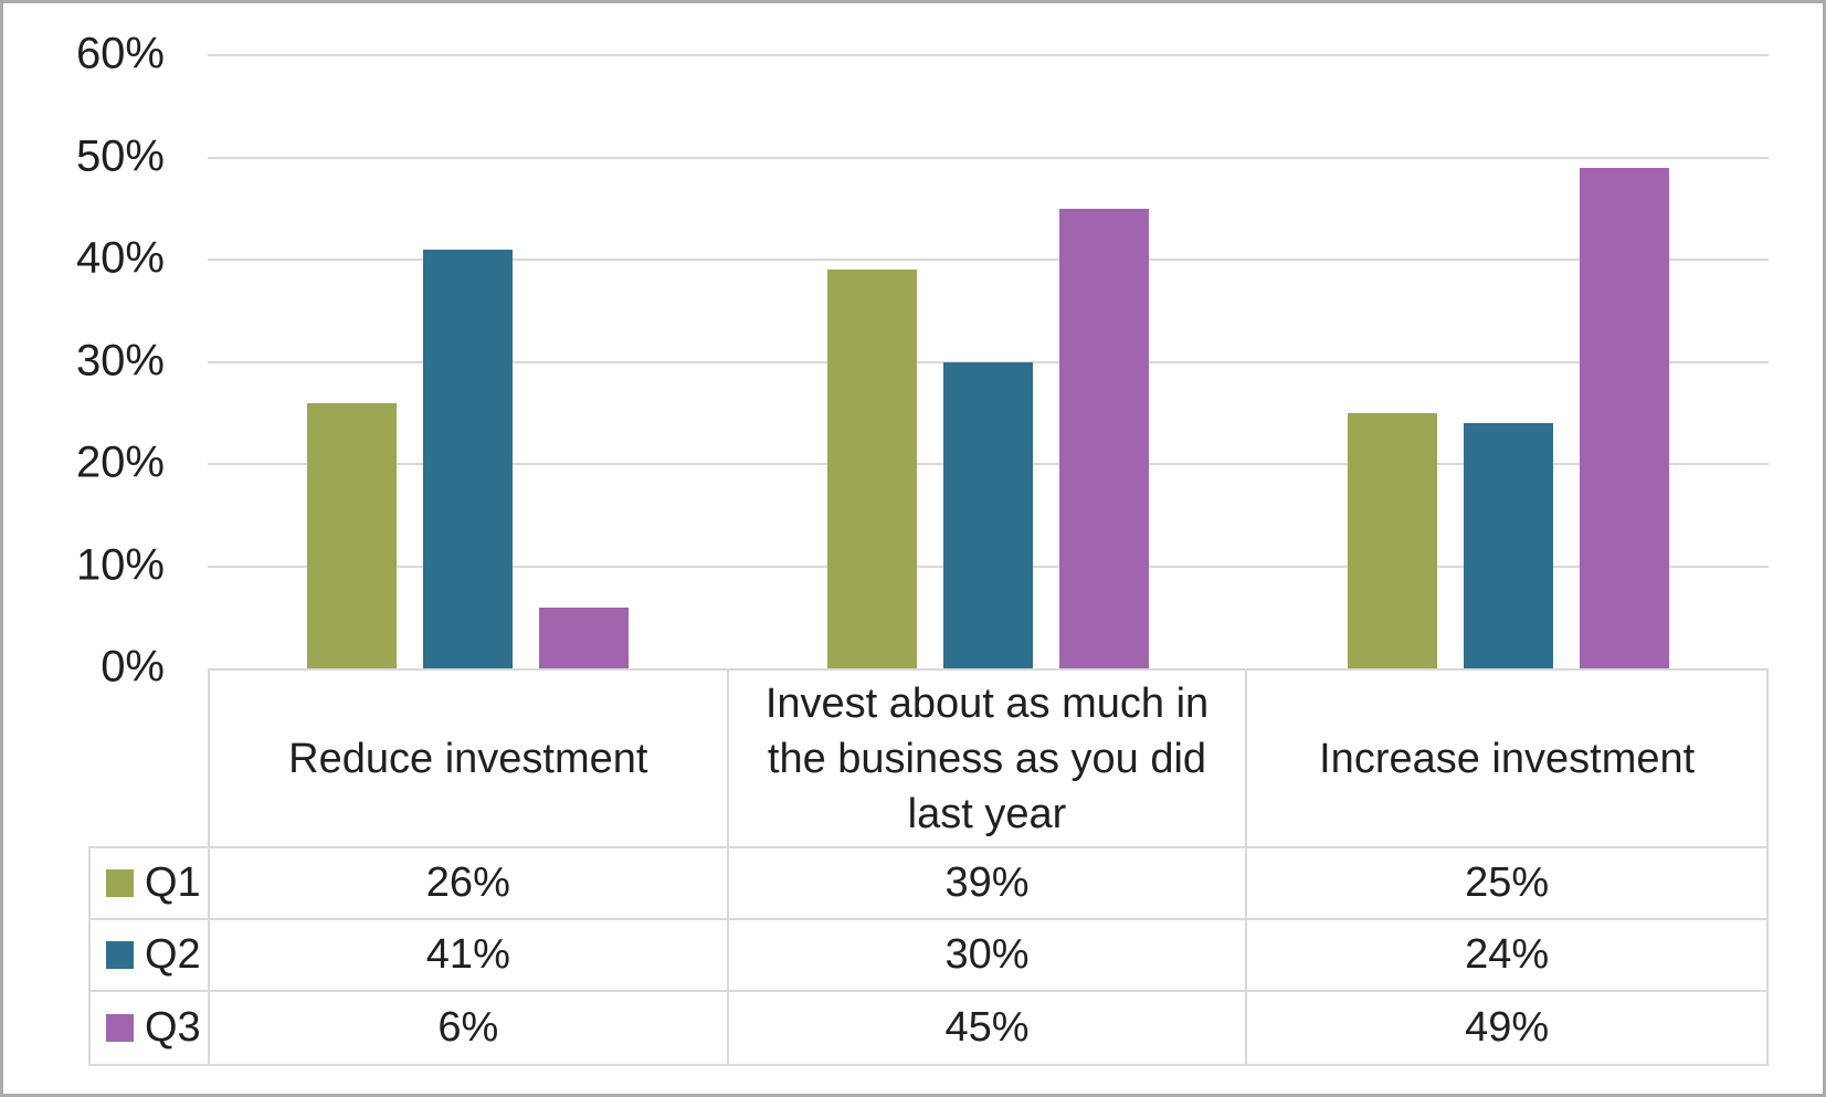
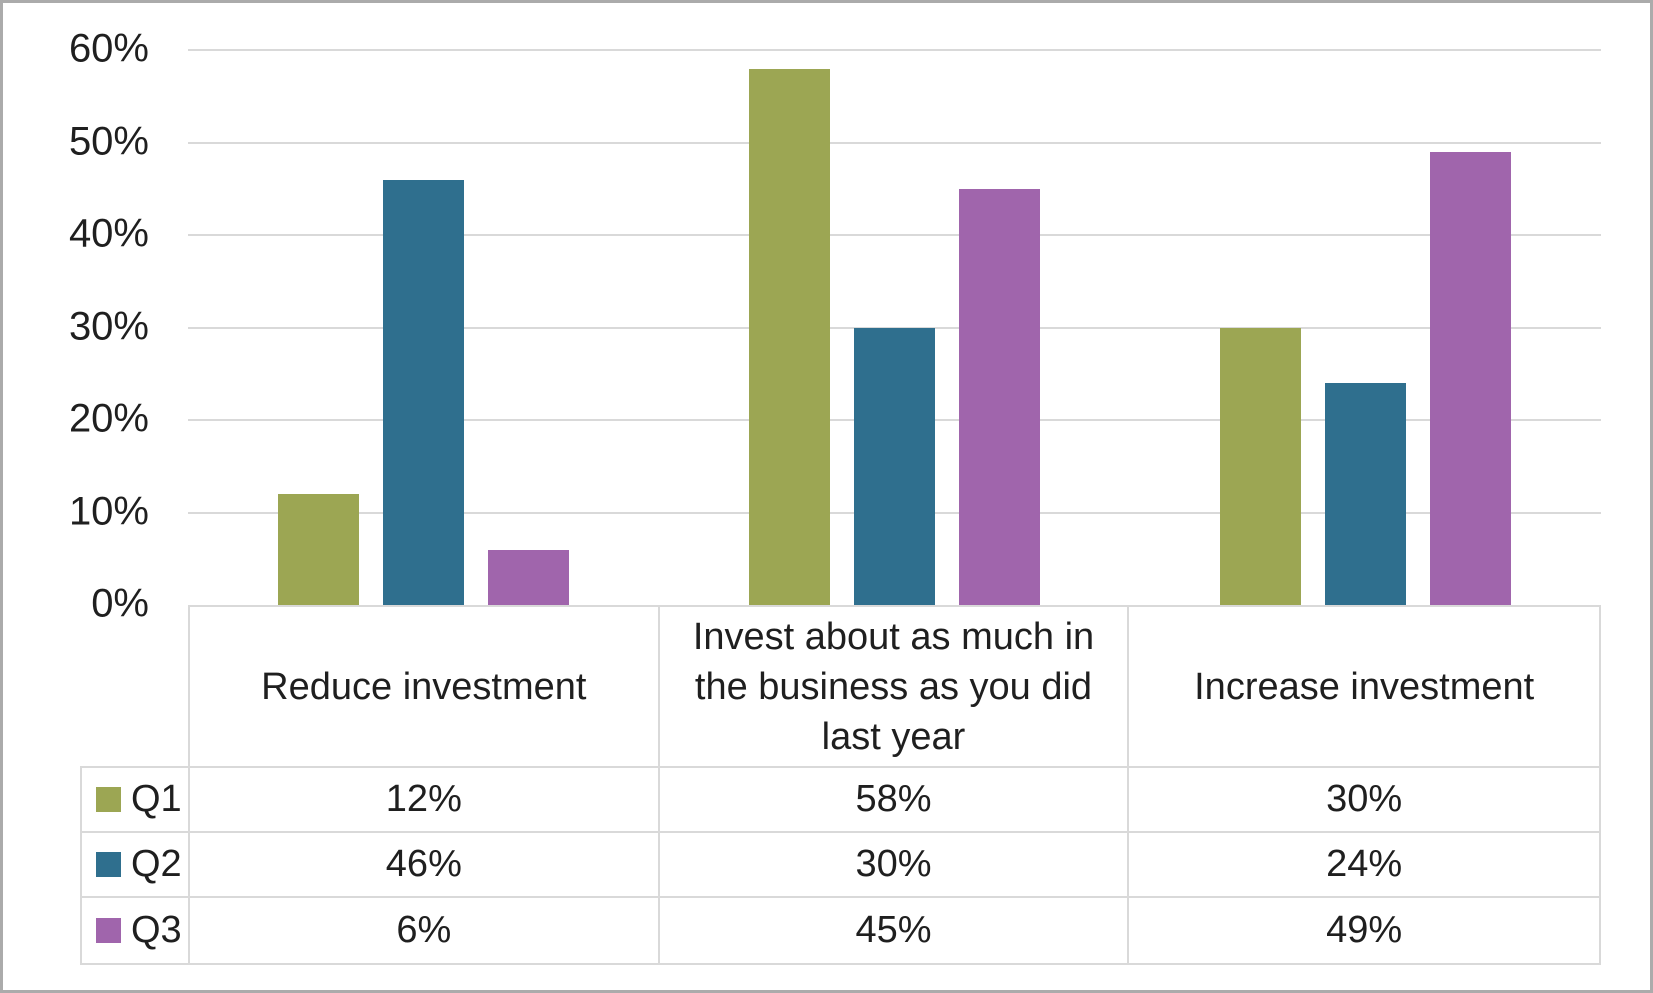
Q1/Reduce investment: 26% -> 12%
Q2/Reduce investment: 41% -> 46%
Q1/Invest about as much in the business as you did last year: 39% -> 58%
Q1/Increase investment: 25% -> 30%
